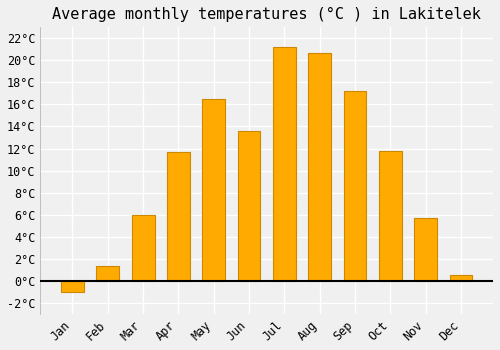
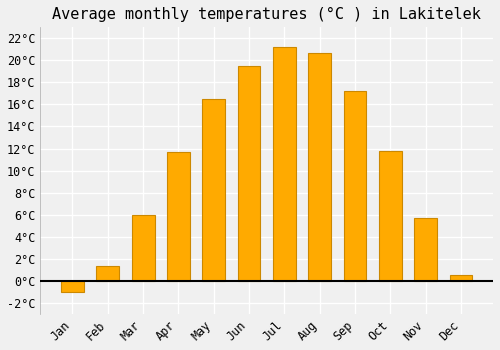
Jun: 13.6°C -> 19.5°C
